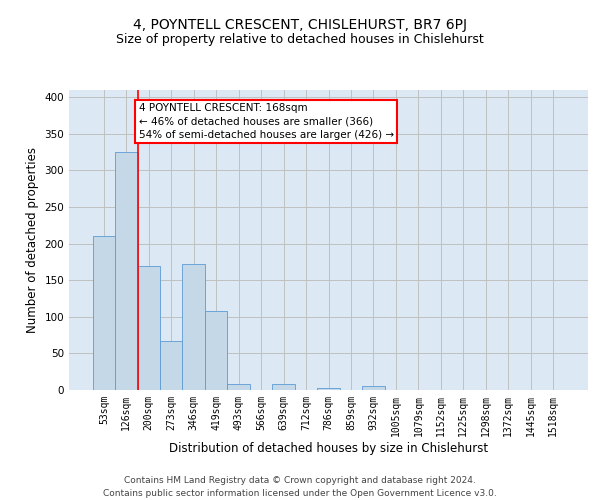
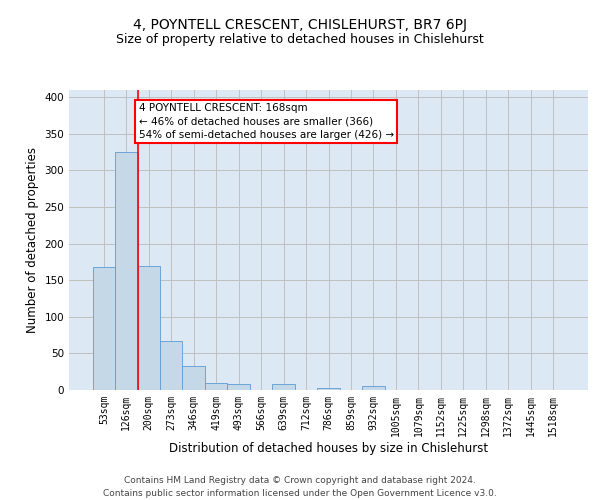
53sqm: 210 -> 168
346sqm: 172 -> 33
419sqm: 108 -> 10
